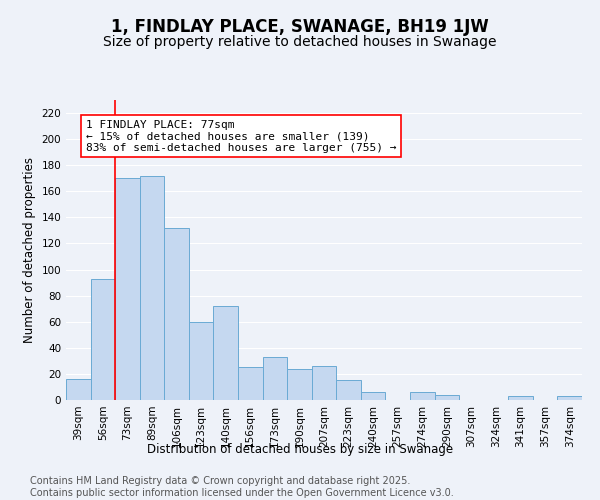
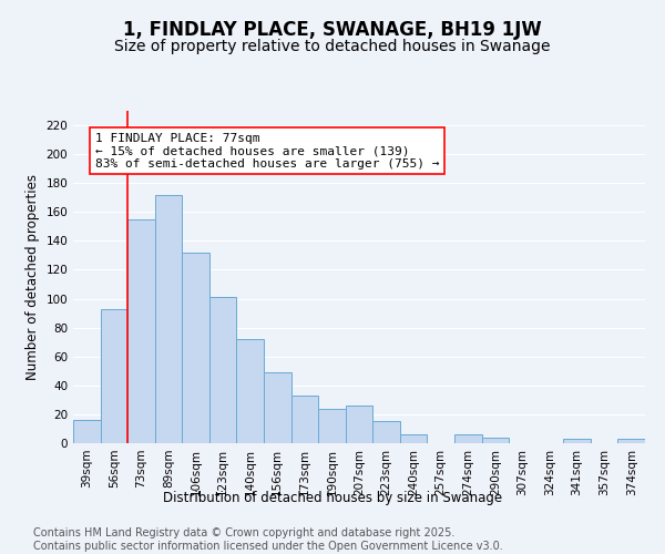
73sqm: 170 -> 155
123sqm: 60 -> 101
156sqm: 25 -> 49
